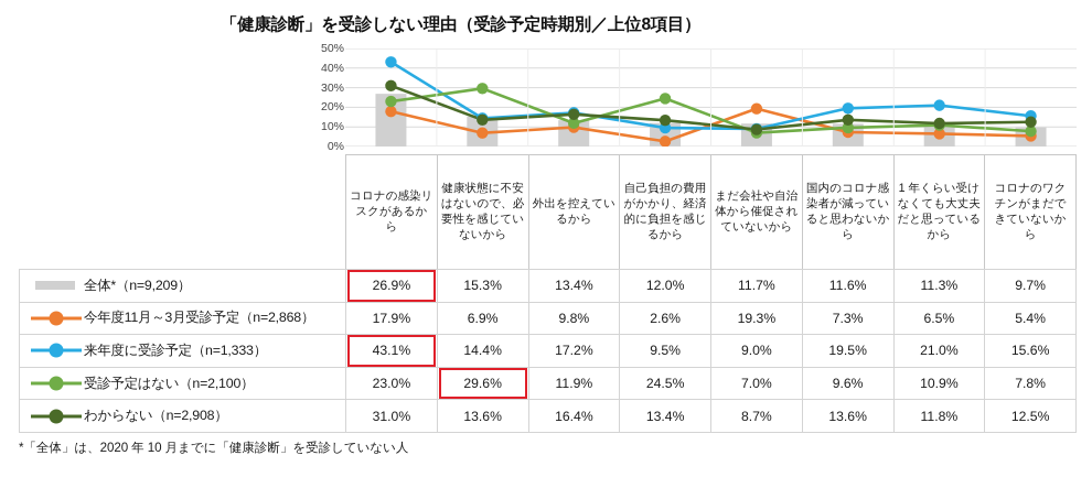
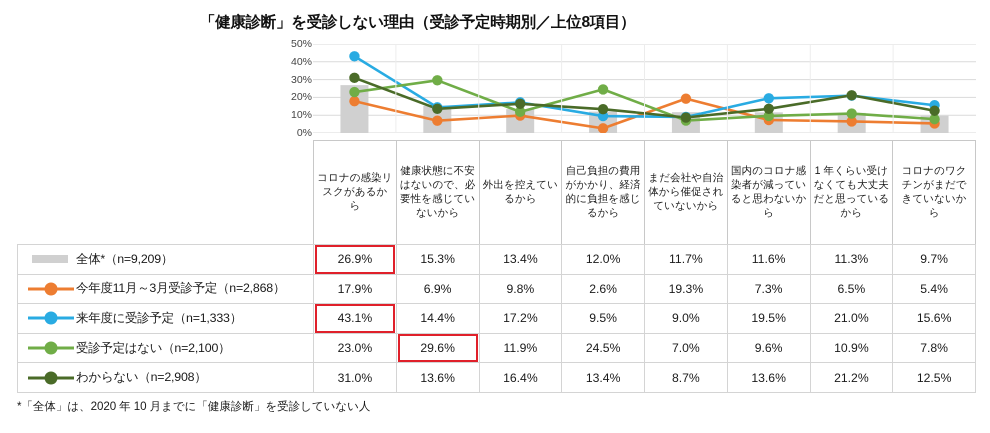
わからない（n=2,908）/1 年くらい受けなくても大丈夫だと思っているから: 11.8% -> 21.2%
